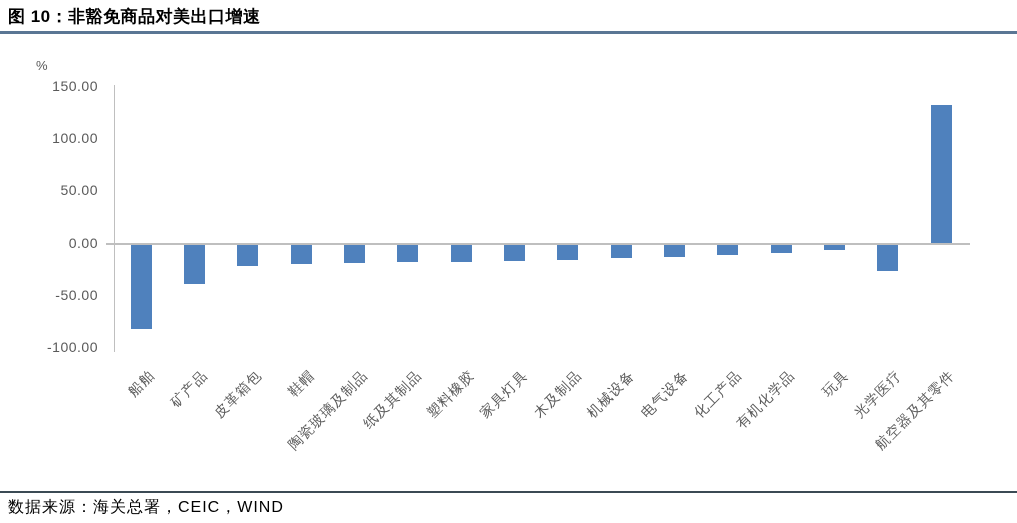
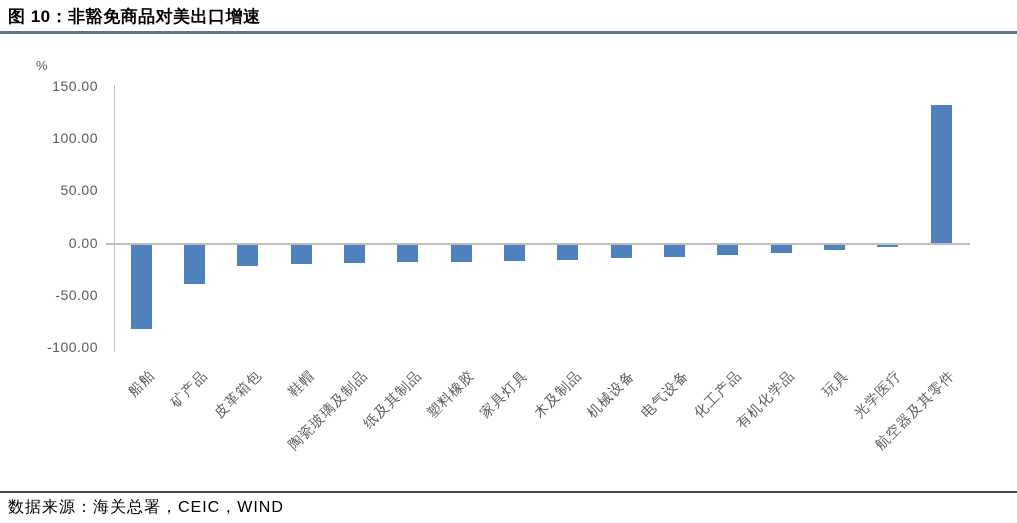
光学医疗: -25 -> -2
